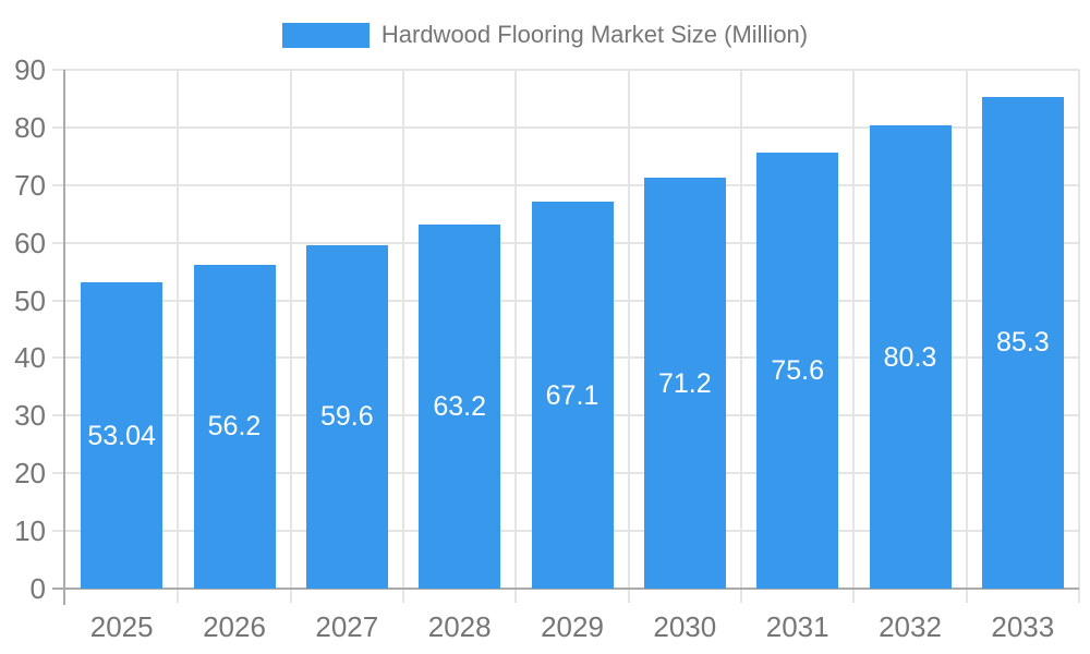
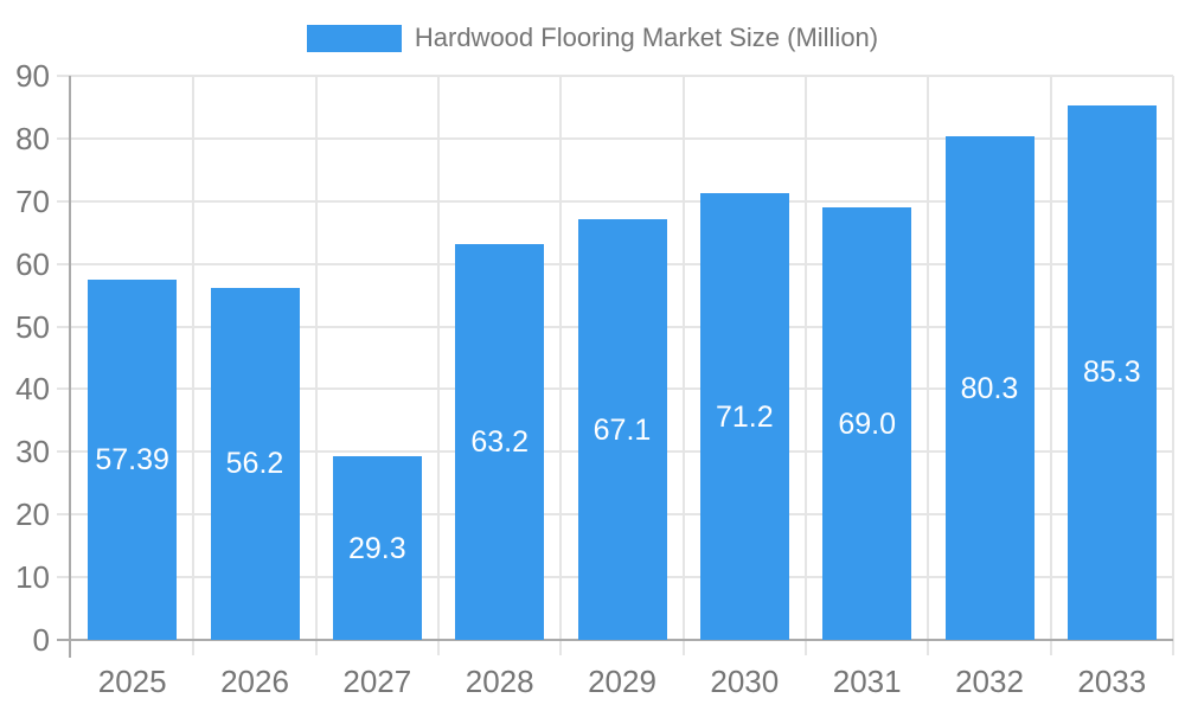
2025: 53.04 -> 57.39
2027: 59.6 -> 29.3
2031: 75.6 -> 69.0
